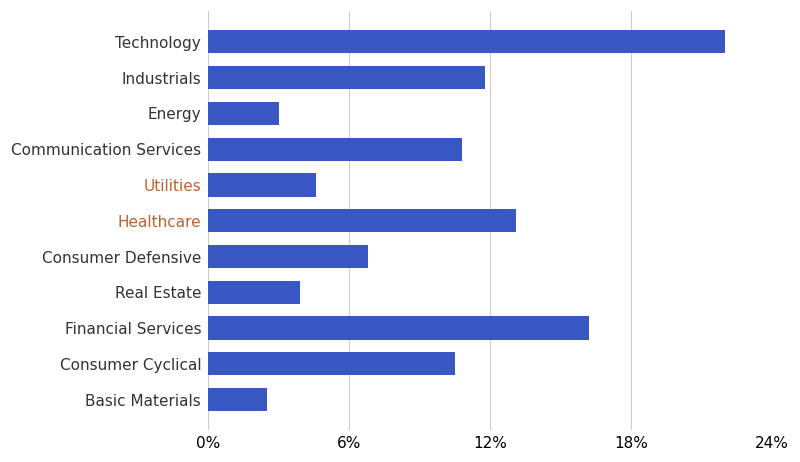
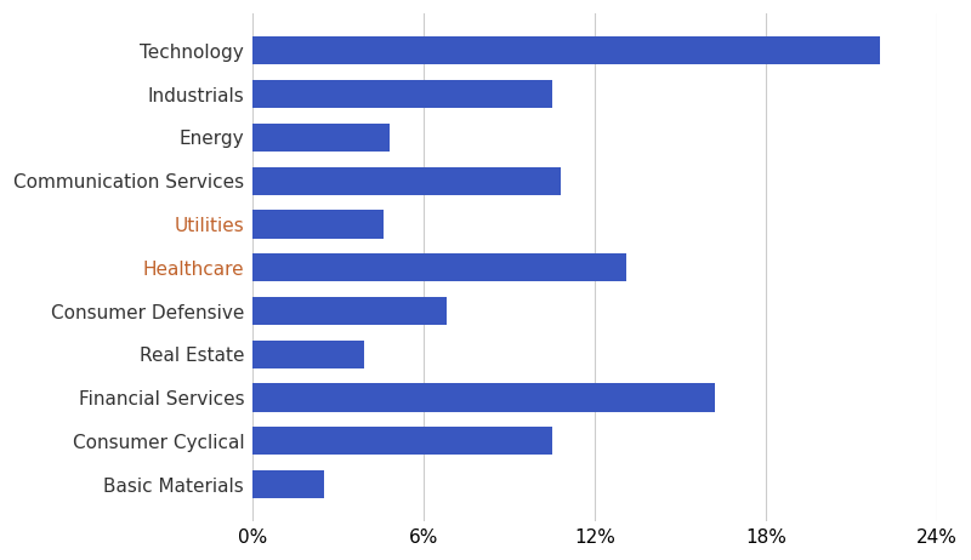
Industrials: 11.8% -> 10.5%
Energy: 3.0% -> 4.8%
